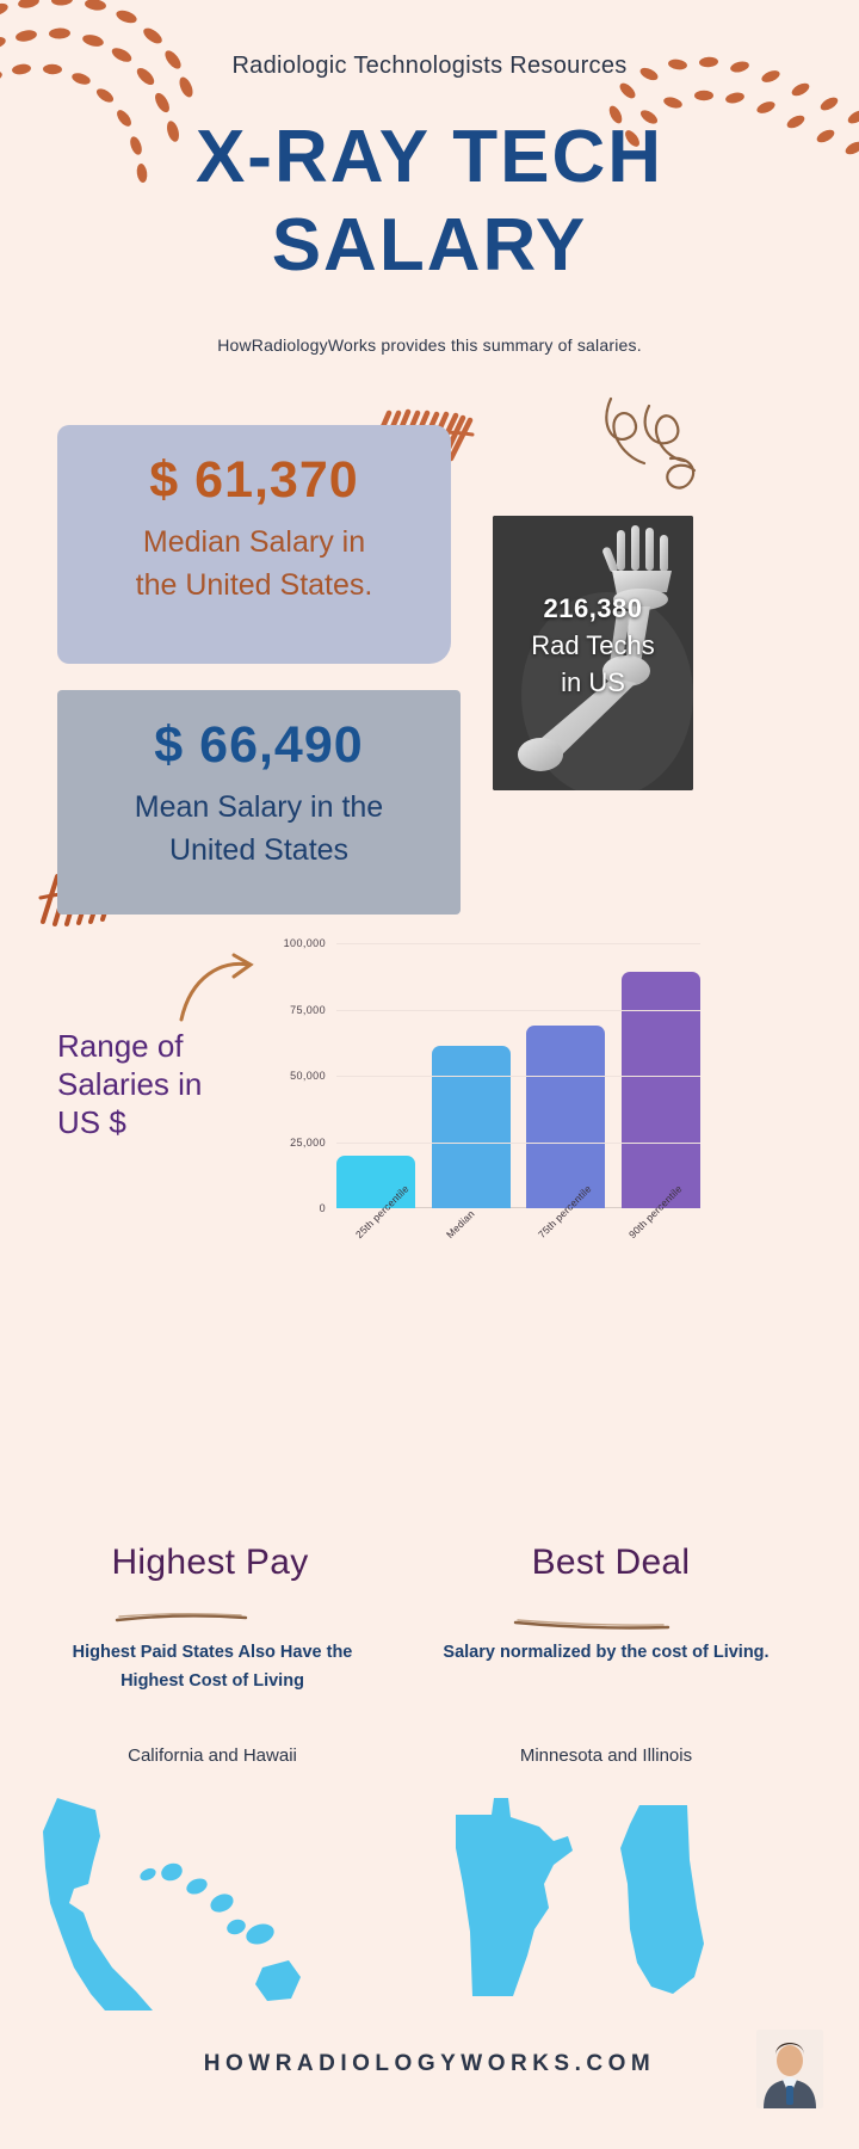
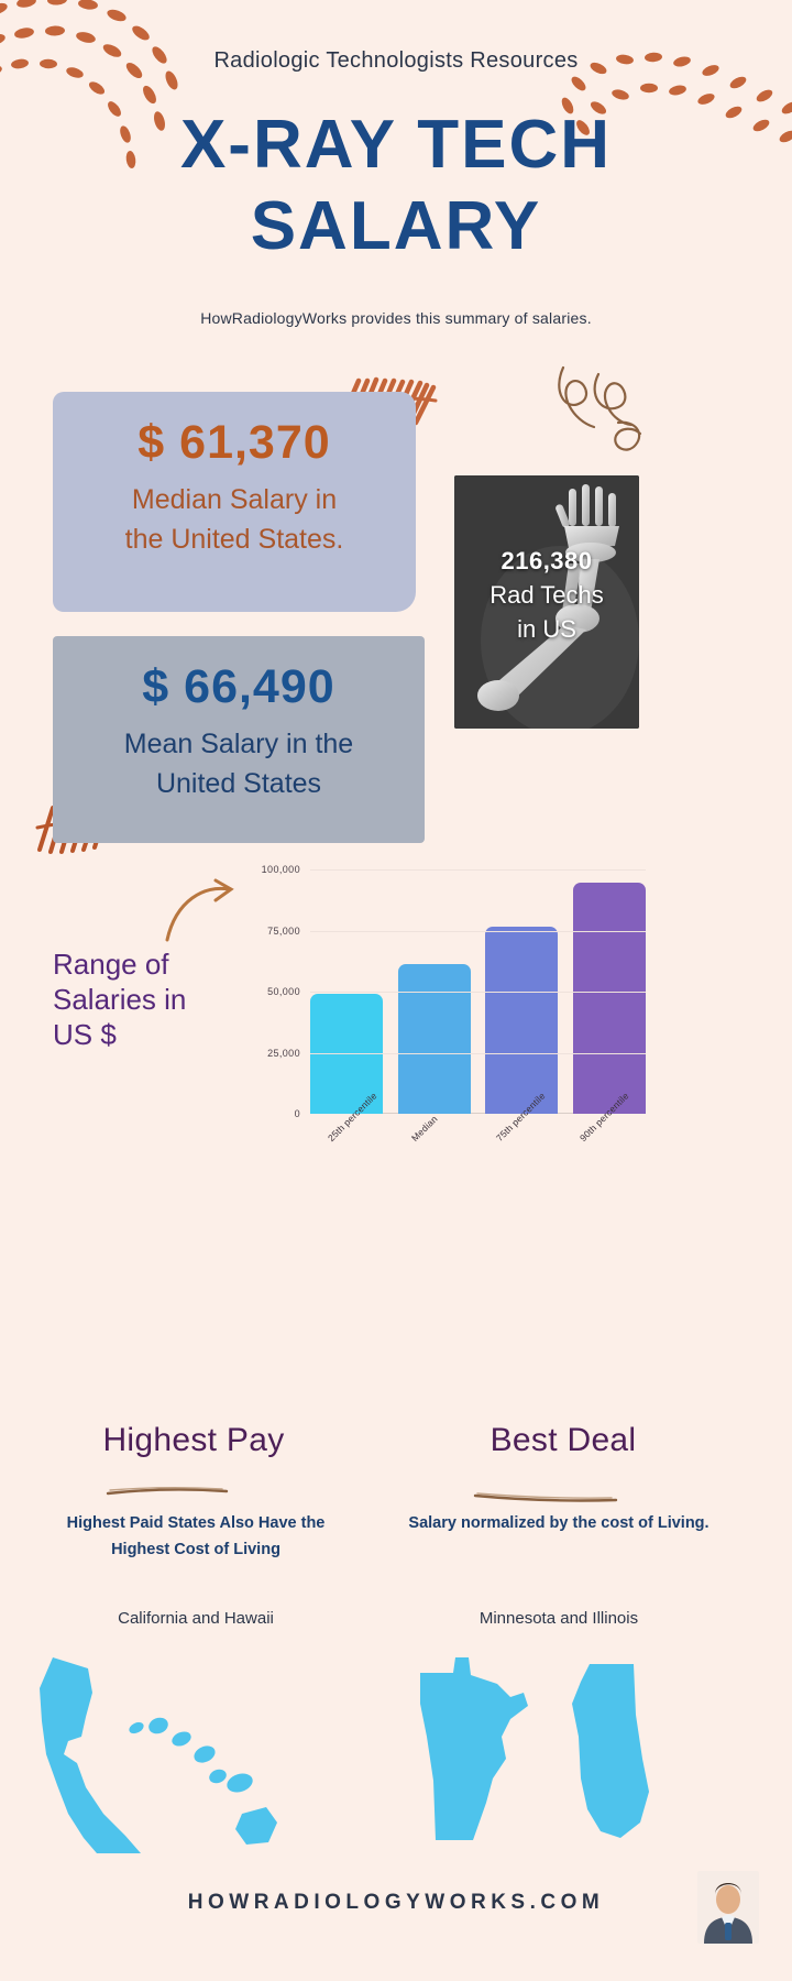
25th percentile: 20000 -> 49000
75th percentile: 69000 -> 76000
90th percentile: 89000 -> 94000
